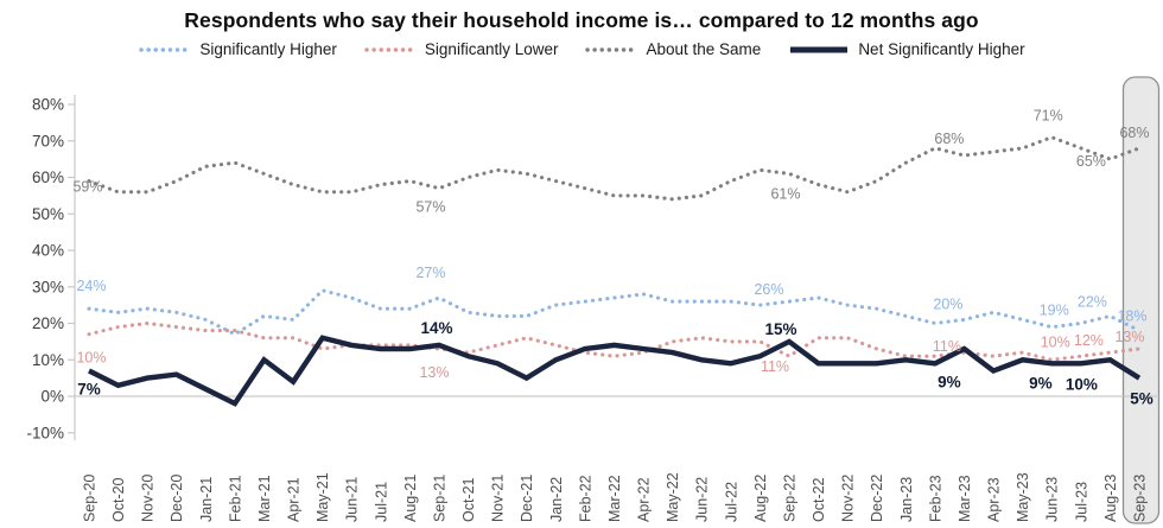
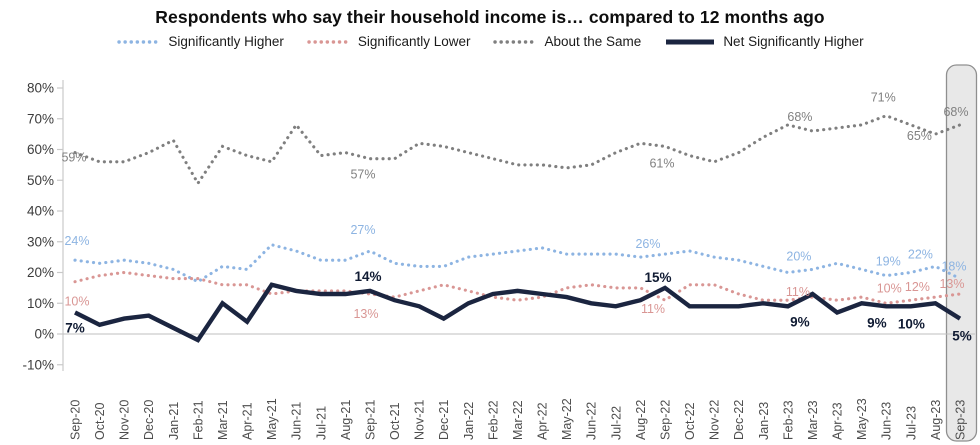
About the Same/Feb-21: 64% -> 49%
About the Same/Jun-21: 56% -> 68%
About the Same/Oct-21: 60% -> 57%
